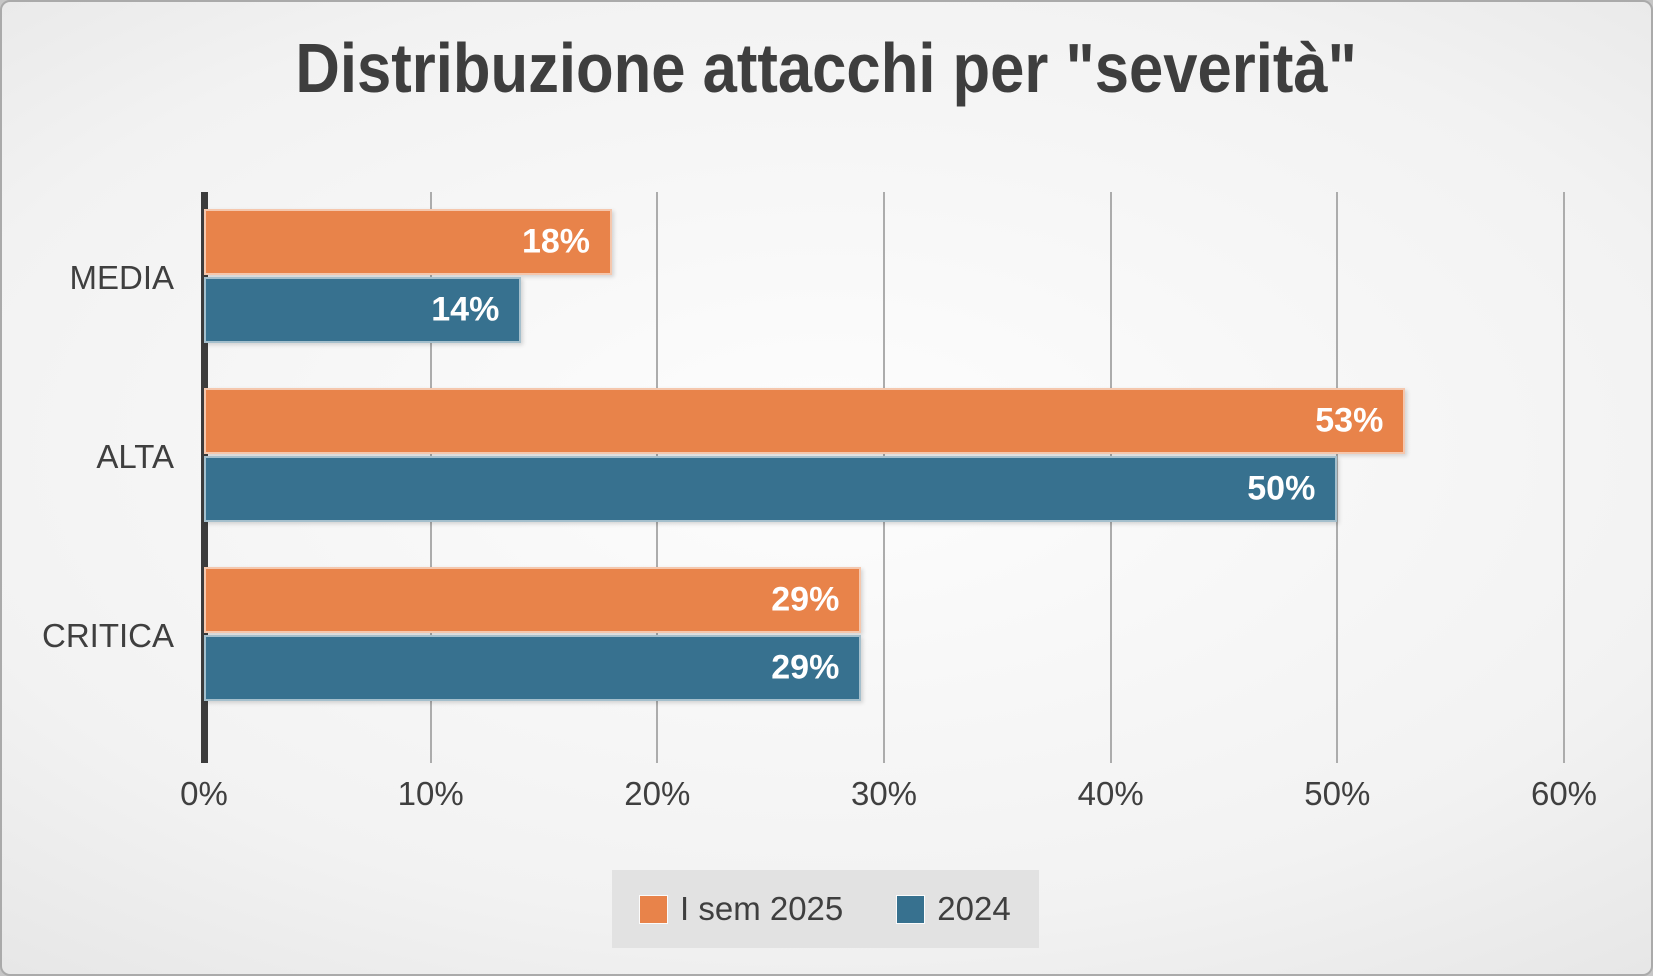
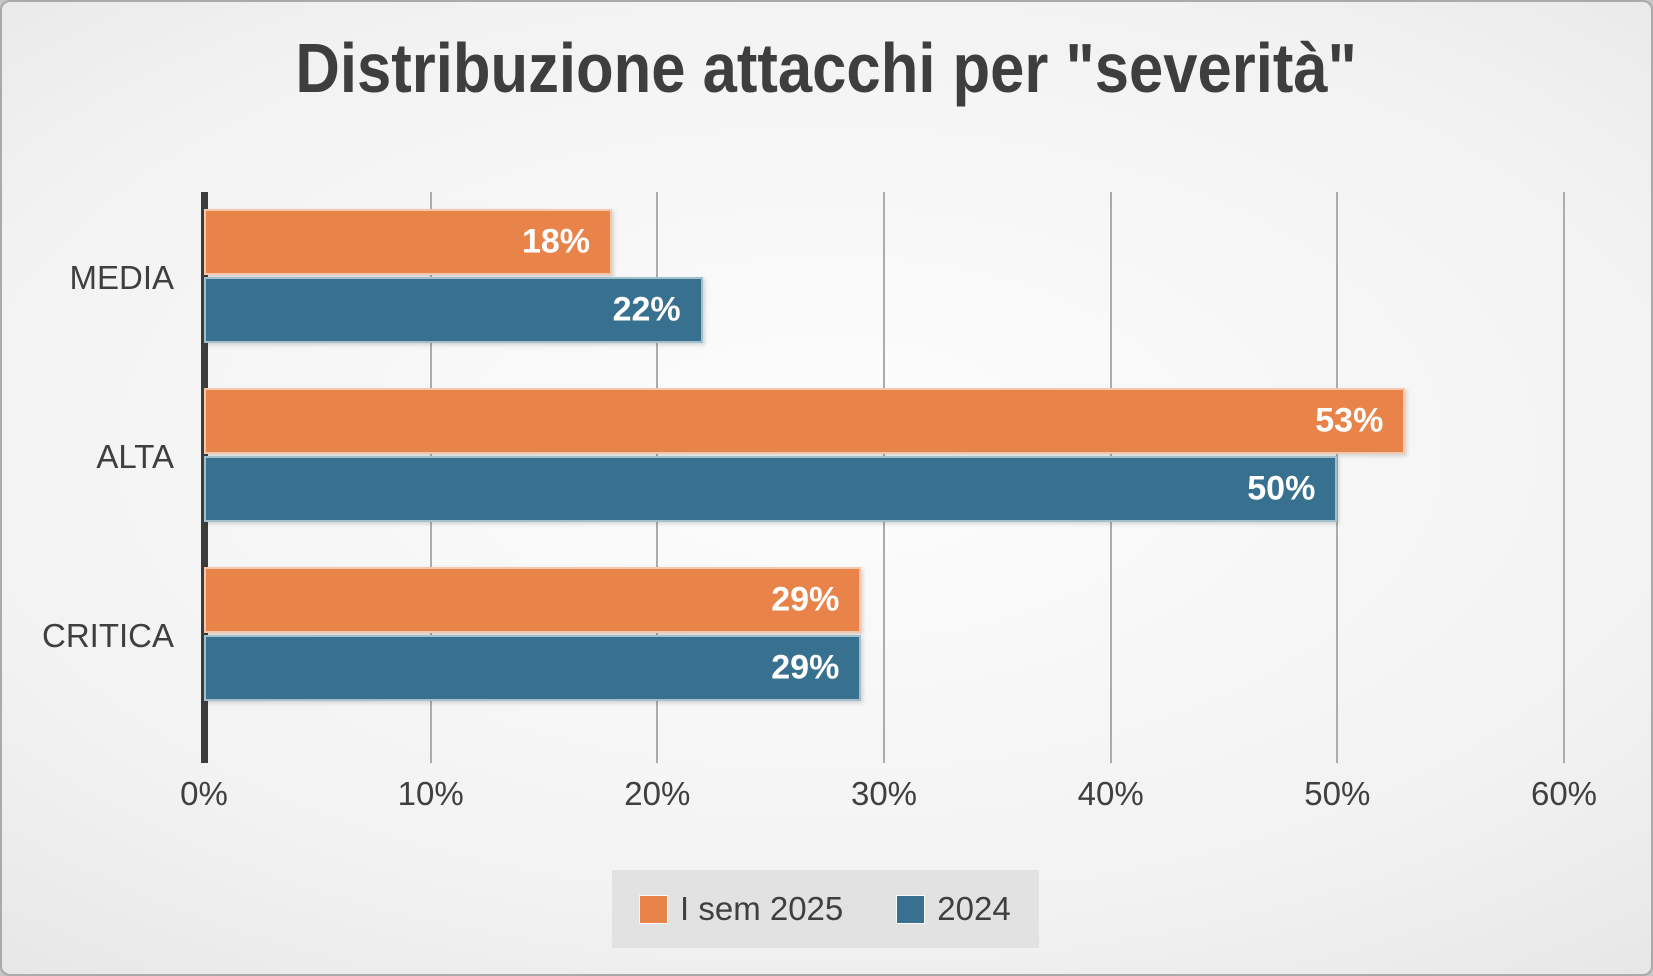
2024/MEDIA: 14% -> 22%
